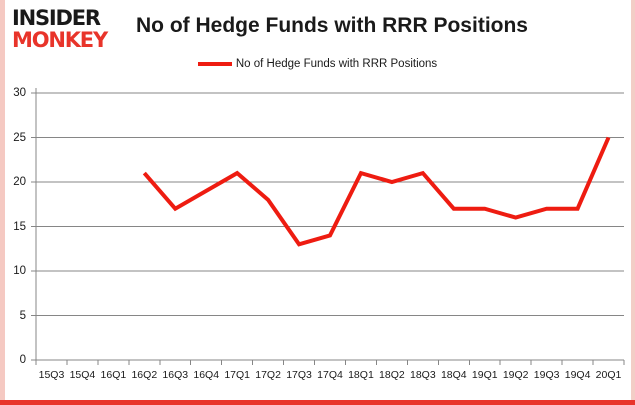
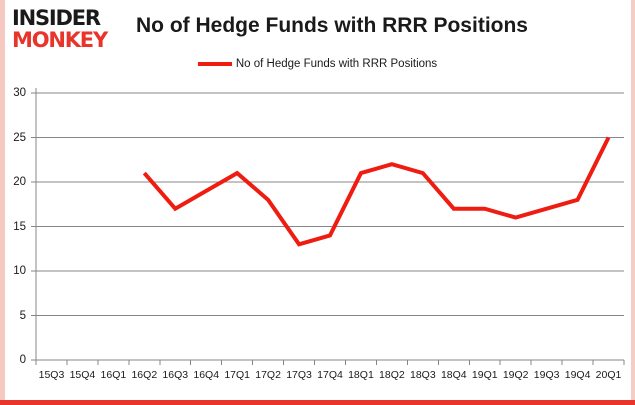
18Q2: 20 -> 22
19Q4: 17 -> 18
